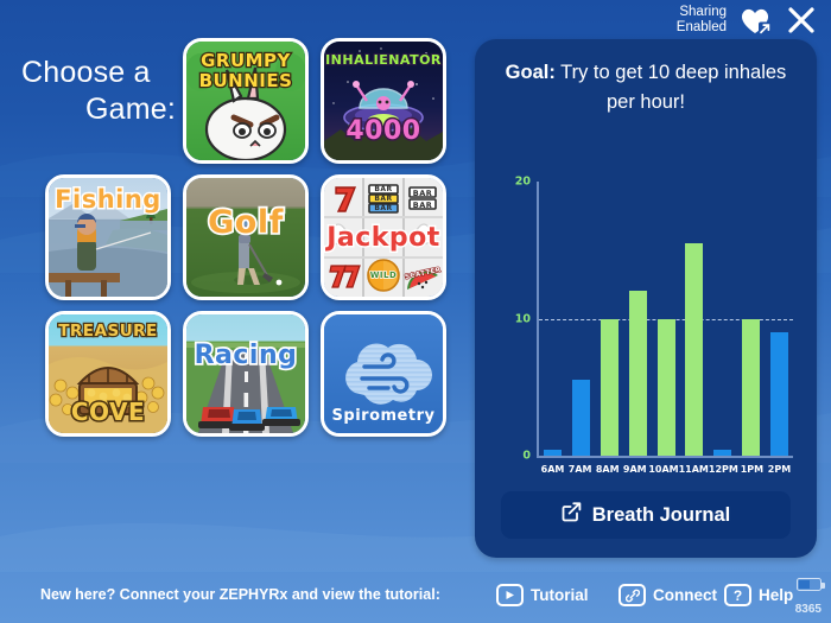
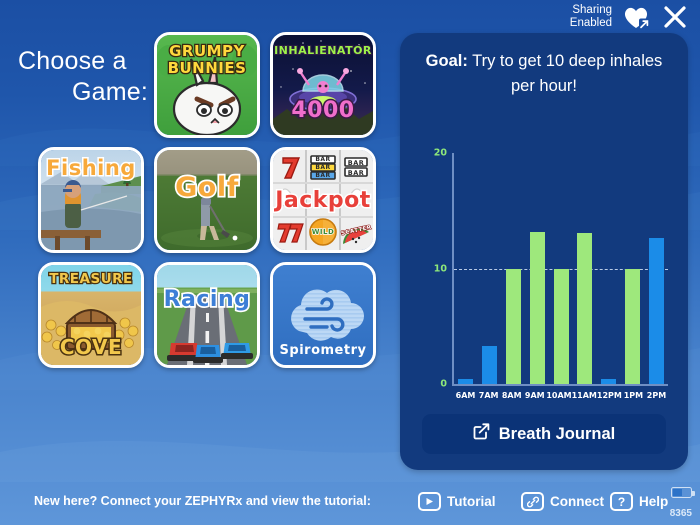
7AM: 5.5 -> 3.3
9AM: 12.0 -> 13.2
11AM: 15.5 -> 13.1
2PM: 9.0 -> 12.6
